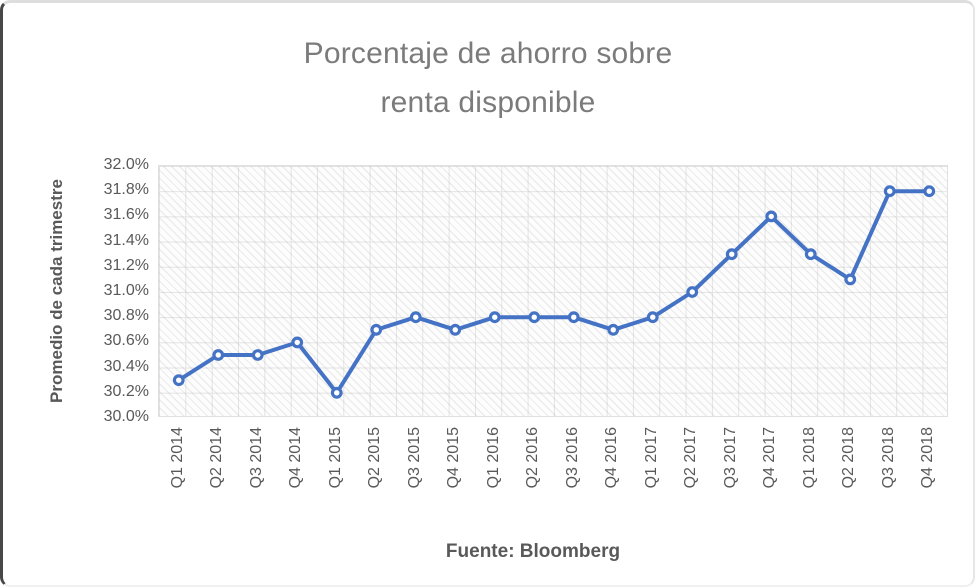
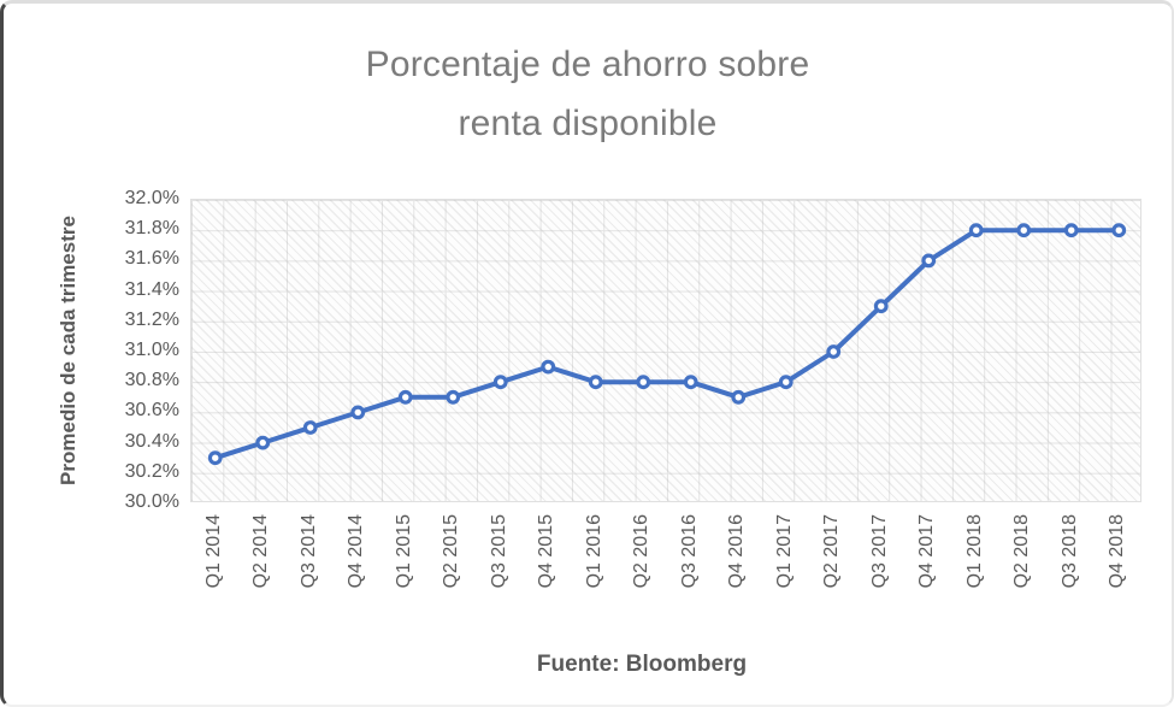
Q2 2014: 30.5% -> 30.4%
Q1 2015: 30.2% -> 30.7%
Q4 2015: 30.7% -> 30.9%
Q1 2018: 31.3% -> 31.8%
Q2 2018: 31.1% -> 31.8%
